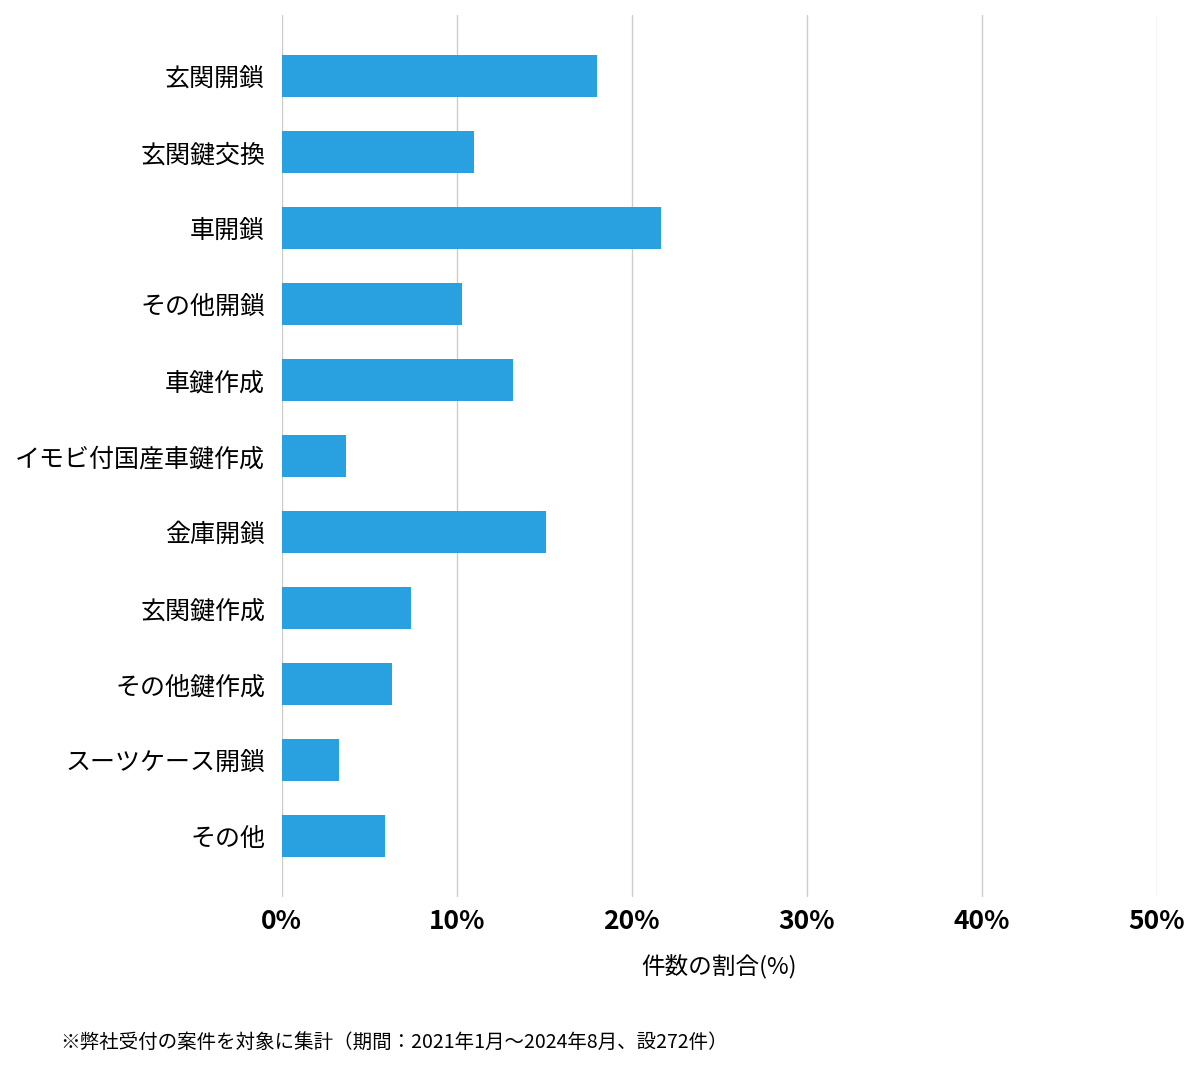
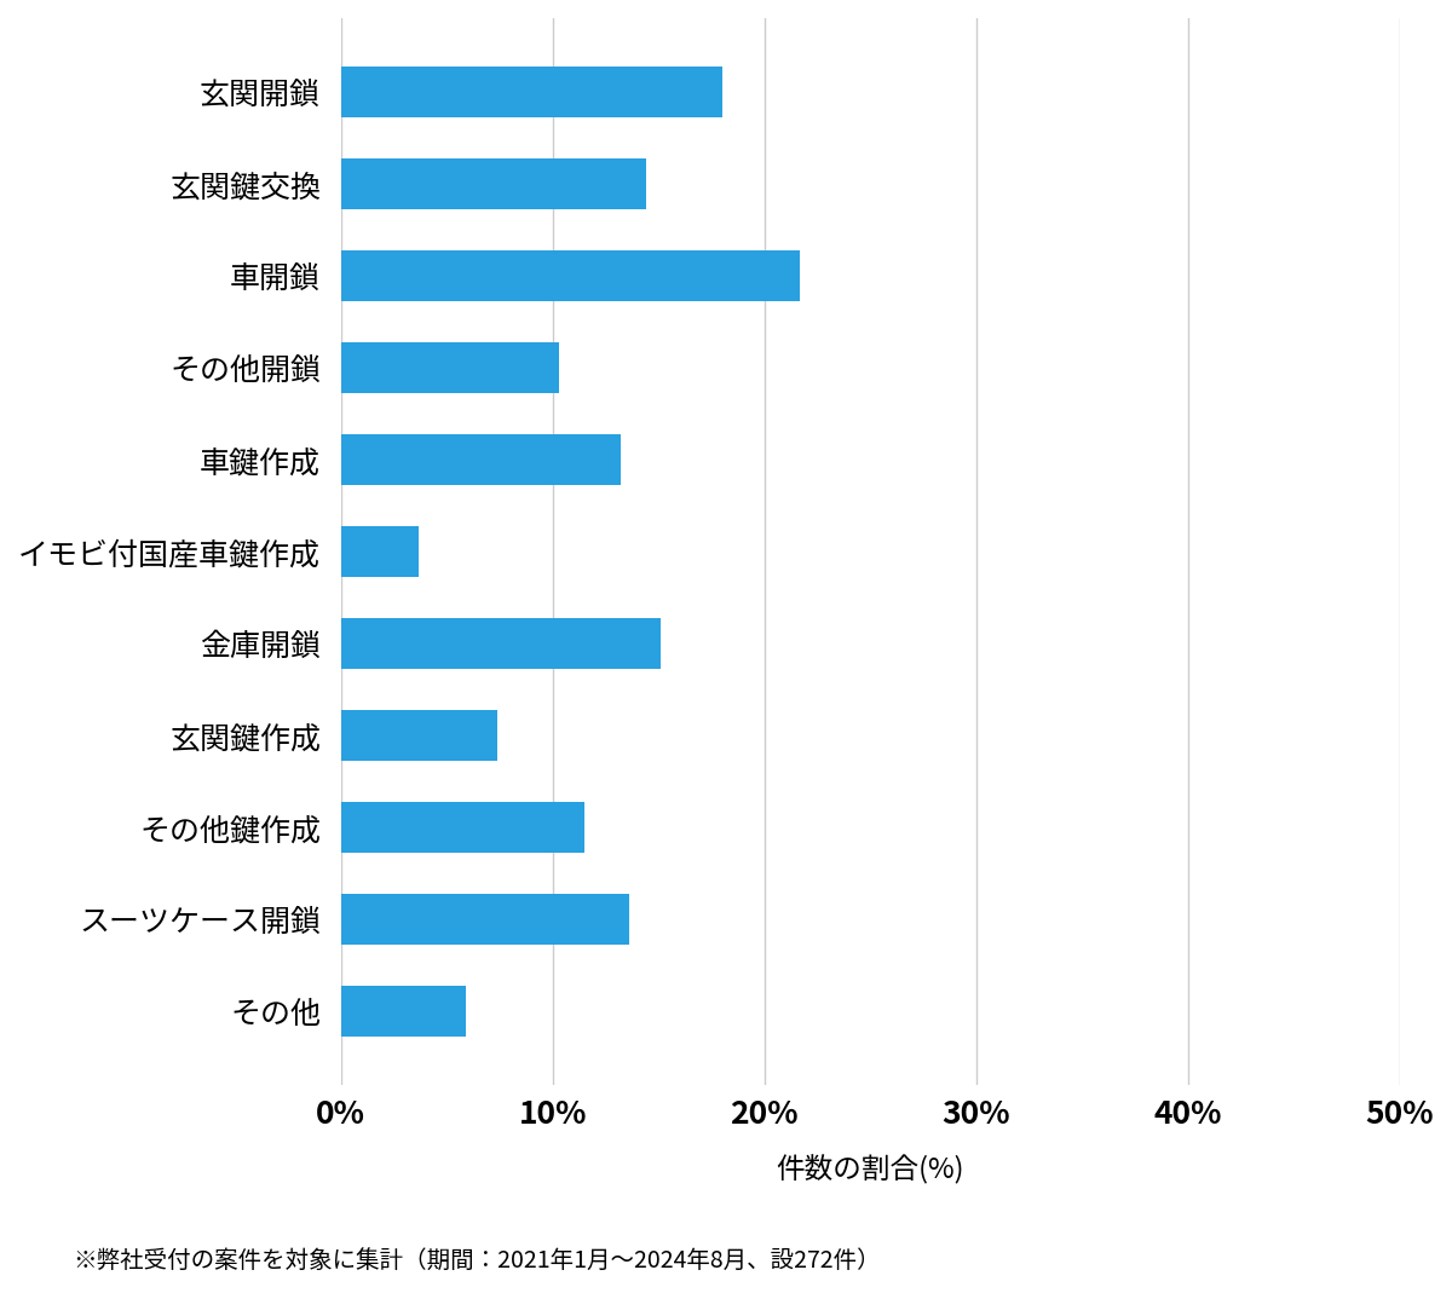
玄関鍵交換: 11.0% -> 14.4%
その他鍵作成: 6.3% -> 11.5%
スーツケース開鎖: 3.3% -> 13.6%
